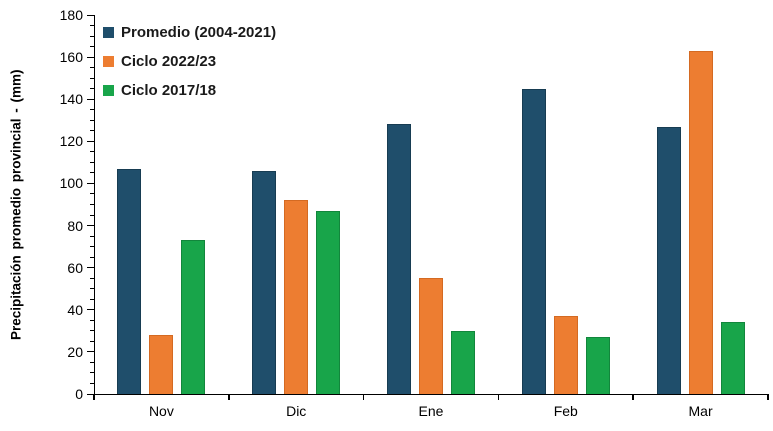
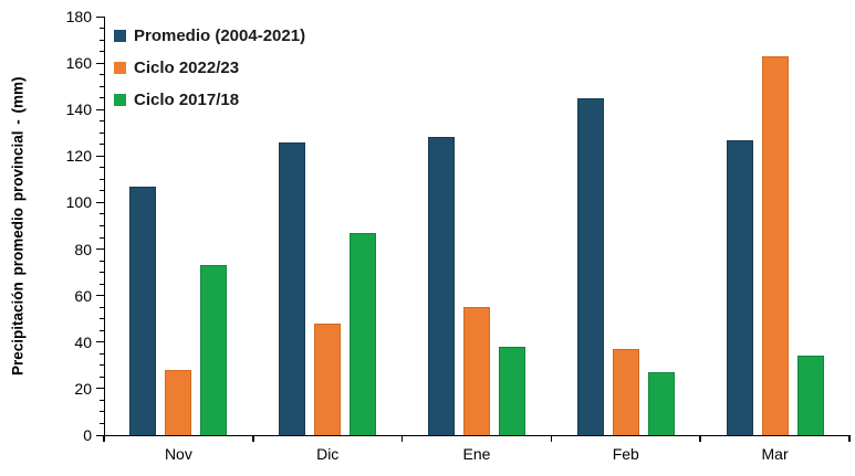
Promedio (2004-2021)/Dic: 106 -> 126
Ciclo 2022/23/Dic: 92 -> 48
Ciclo 2017/18/Ene: 30 -> 38
